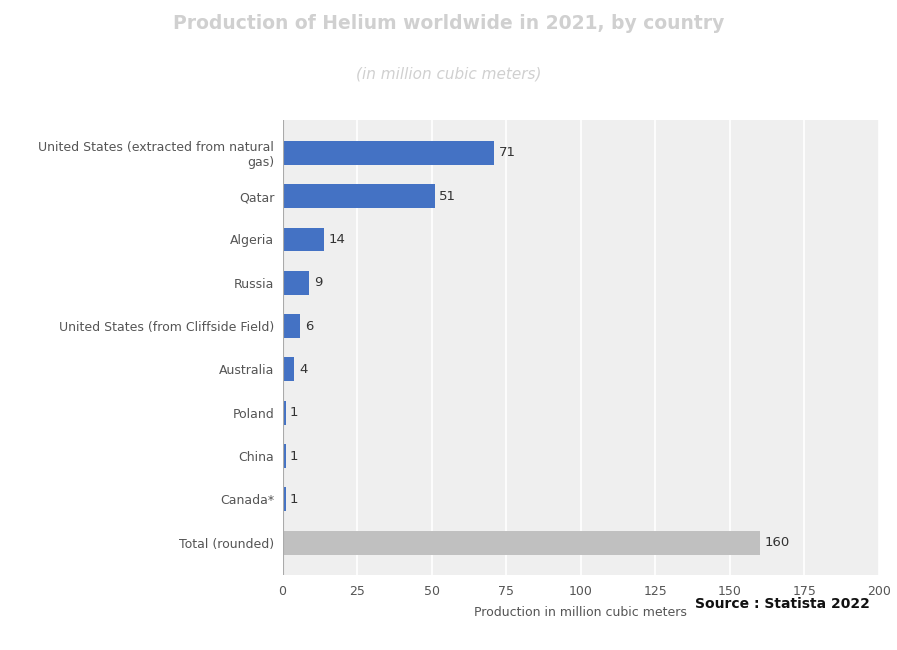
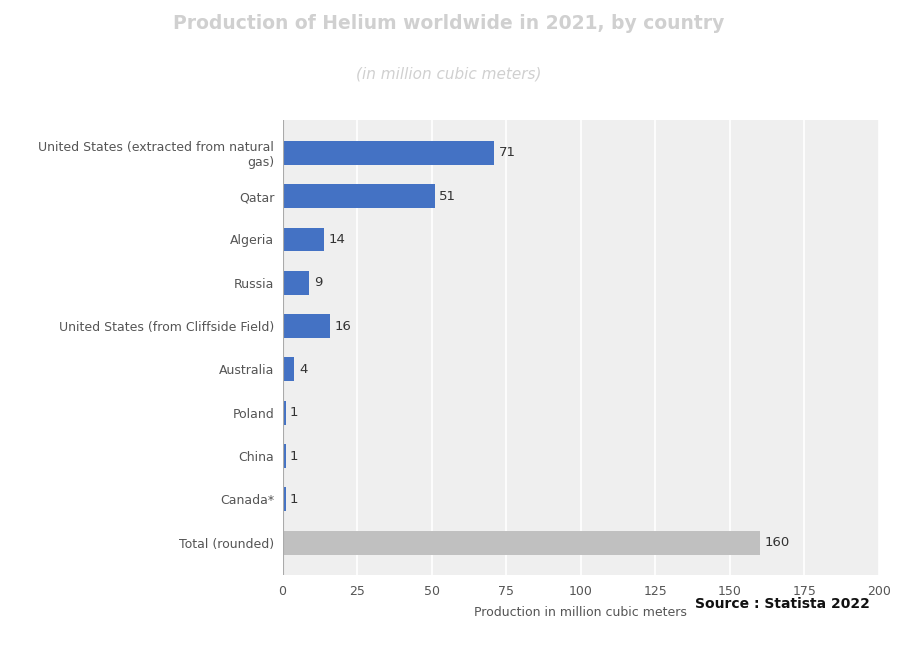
United States (from Cliffside Field): 6 -> 16
